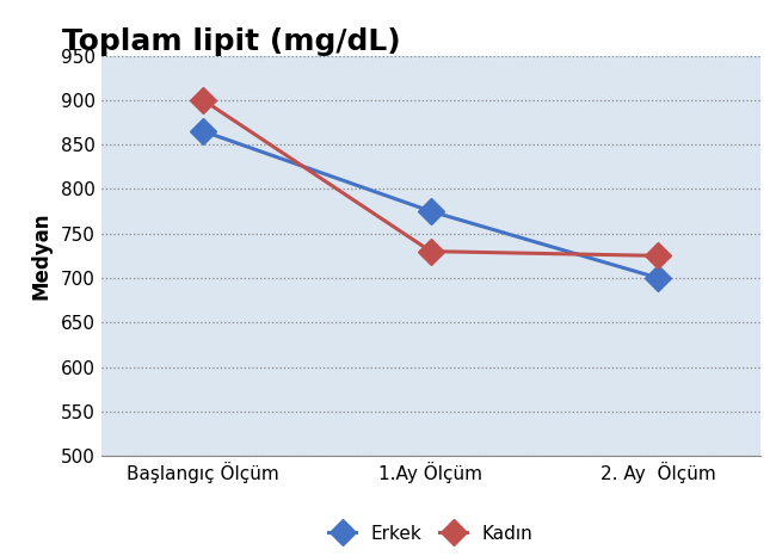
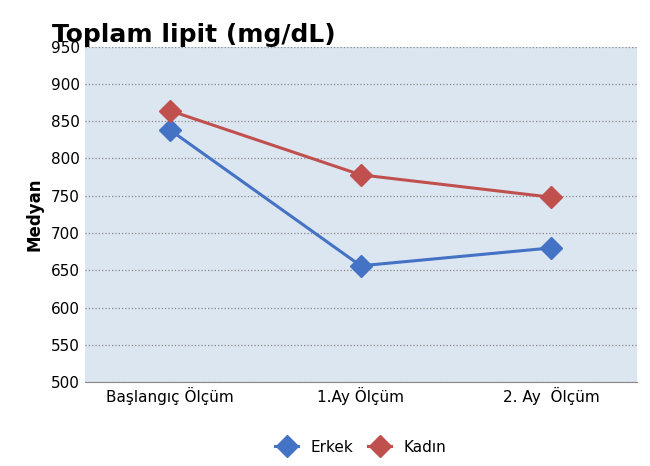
Erkek/Başlangıç Ölçüm: 865 -> 838
Kadın/Başlangıç Ölçüm: 900 -> 864
Erkek/1.Ay Ölçüm: 775 -> 656
Kadın/1.Ay Ölçüm: 730 -> 778
Erkek/2. Ay Ölçüm: 700 -> 680
Kadın/2. Ay Ölçüm: 725 -> 748
